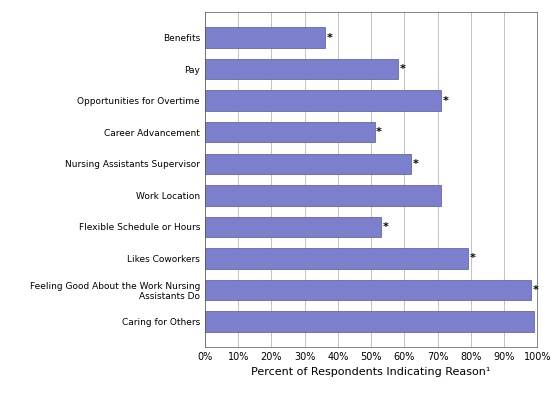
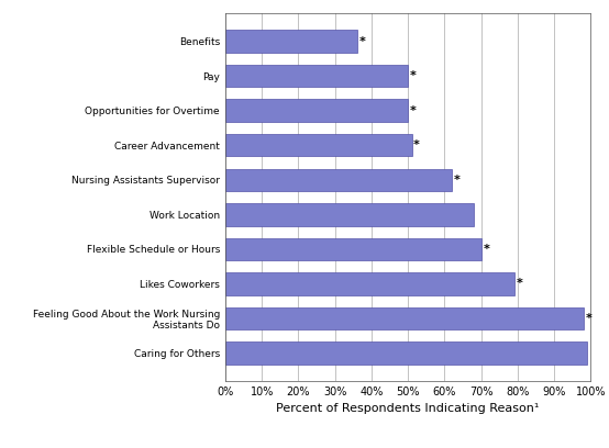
Pay: 58% -> 50%
Opportunities for Overtime: 71% -> 50%
Work Location: 71% -> 68%
Flexible Schedule or Hours: 53% -> 70%
